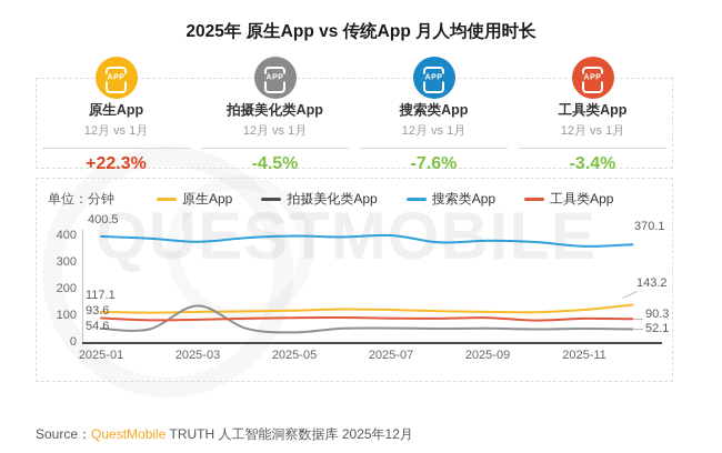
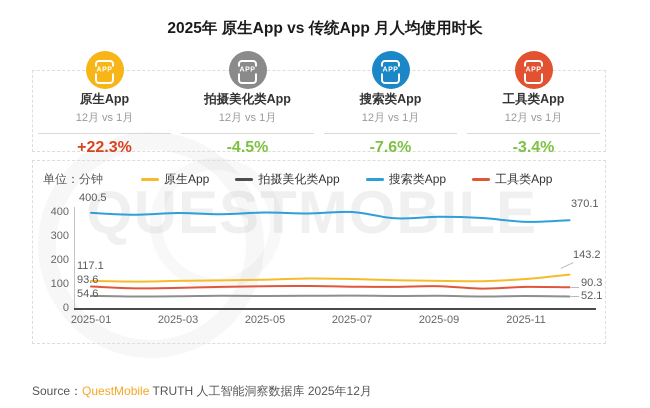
拍摄美化类App/2025-03: 140 -> 50
搜索类App/2025-03: 380 -> 400
拍摄美化类App/2025-05: 40 -> 50
